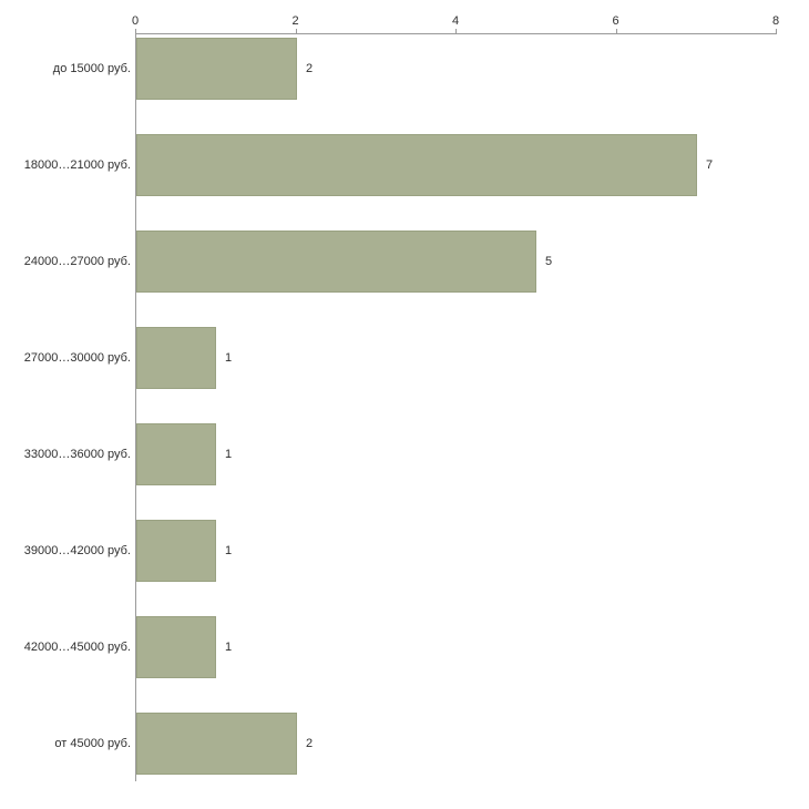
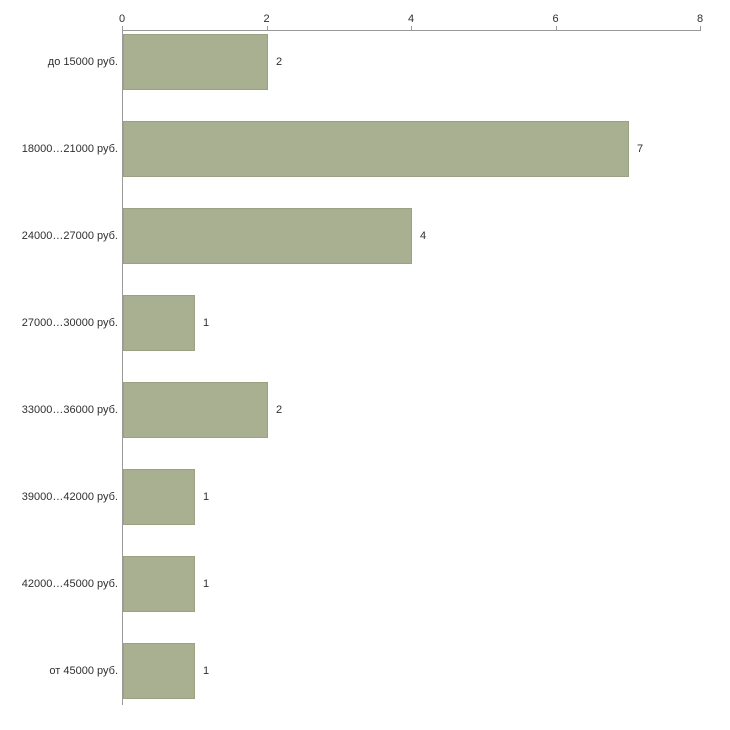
24000…27000 руб.: 5 -> 4
33000…36000 руб.: 1 -> 2
от 45000 руб.: 2 -> 1
